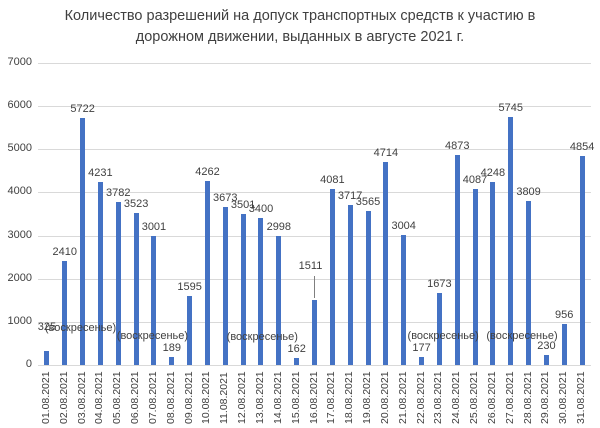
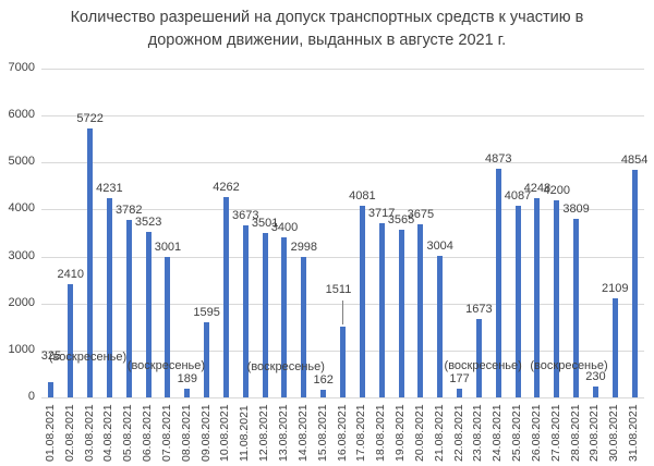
20.08.2021: 4714 -> 3675
27.08.2021: 5745 -> 4200
30.08.2021: 956 -> 2109
